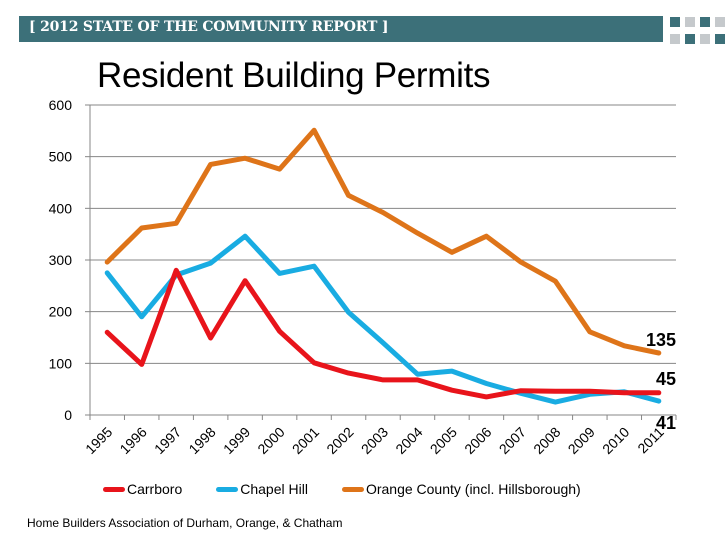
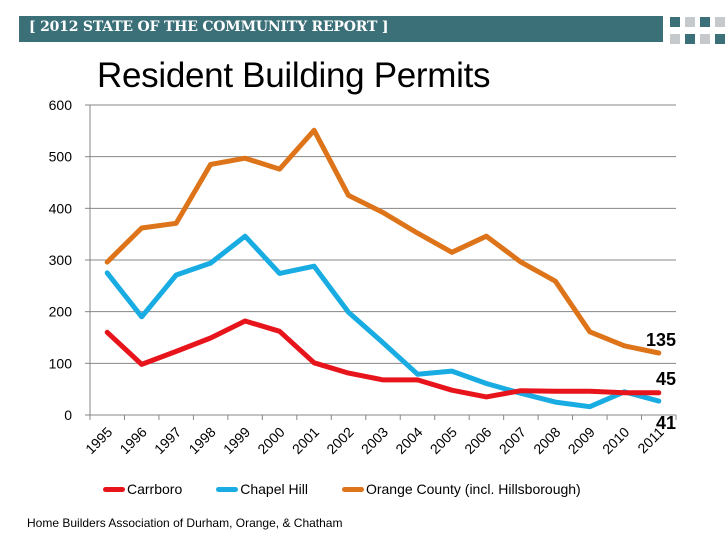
Carrboro/1997: 280 -> 120
Carrboro/1999: 260 -> 180
Chapel Hill/2009: 40 -> 20
